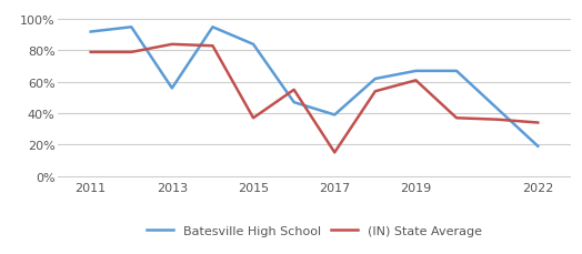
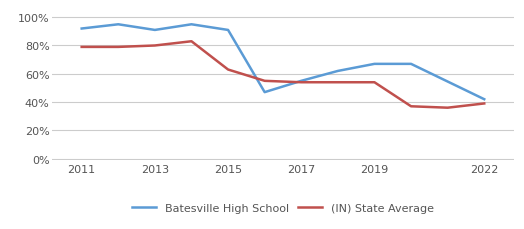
Batesville High School/2013: 56% -> 91%
(IN) State Average/2013: 84% -> 80%
Batesville High School/2015: 84% -> 91%
(IN) State Average/2015: 37% -> 63%
Batesville High School/2017: 39% -> 55%
(IN) State Average/2017: 15% -> 54%
(IN) State Average/2019: 61% -> 54%
Batesville High School/2022: 19% -> 42%
(IN) State Average/2022: 34% -> 39%
